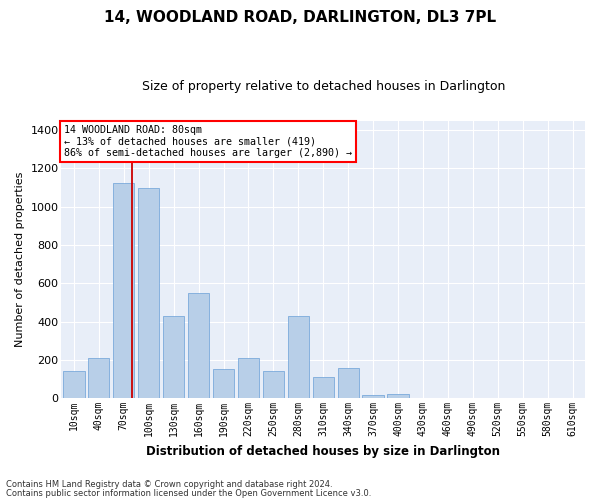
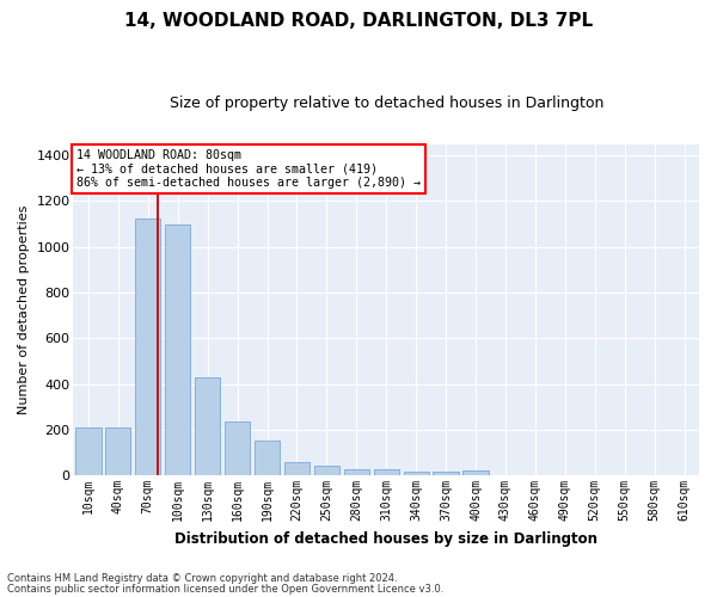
10sqm: 140 -> 210
160sqm: 550 -> 240
220sqm: 210 -> 60
250sqm: 140 -> 40
280sqm: 430 -> 20
310sqm: 110 -> 20
340sqm: 160 -> 20
